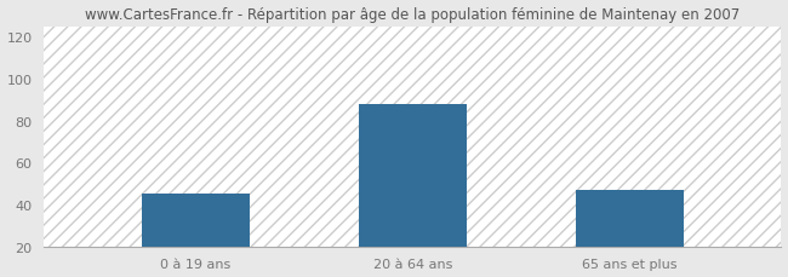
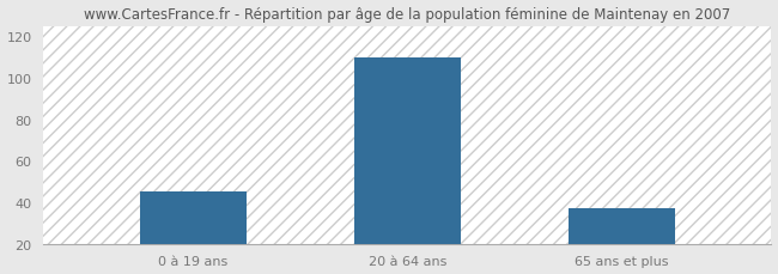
20 à 64 ans: 88 -> 110
65 ans et plus: 47 -> 37
